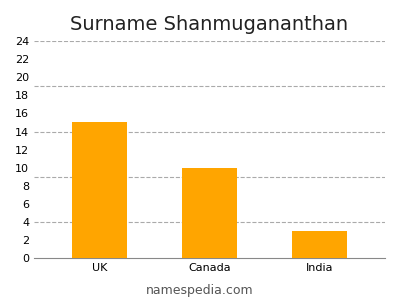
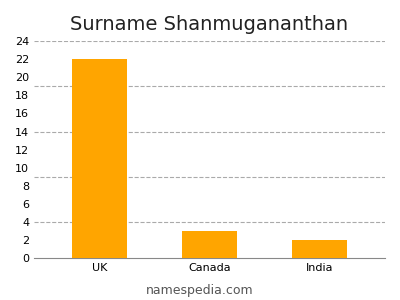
UK: 15 -> 22
Canada: 10 -> 3
India: 3 -> 2
